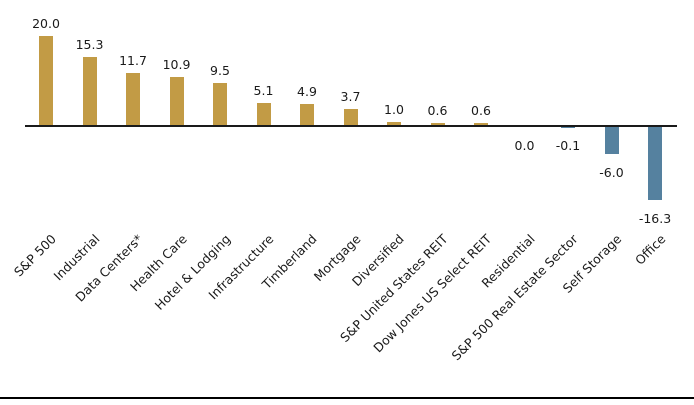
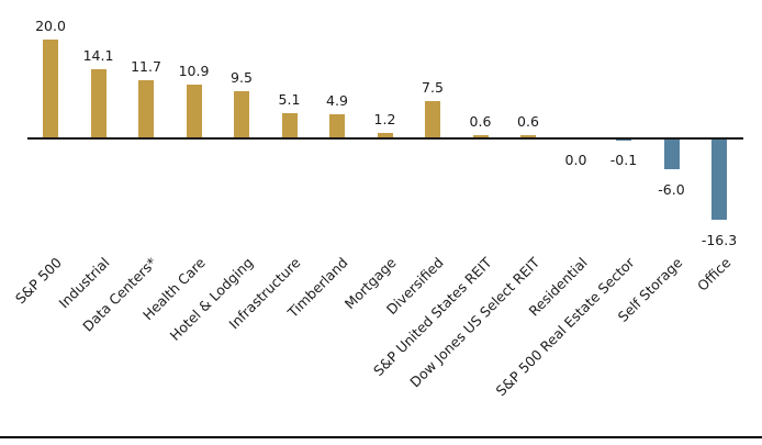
Industrial: 15.3 -> 14.1
Mortgage: 3.7 -> 1.2
Diversified: 1.0 -> 7.5
